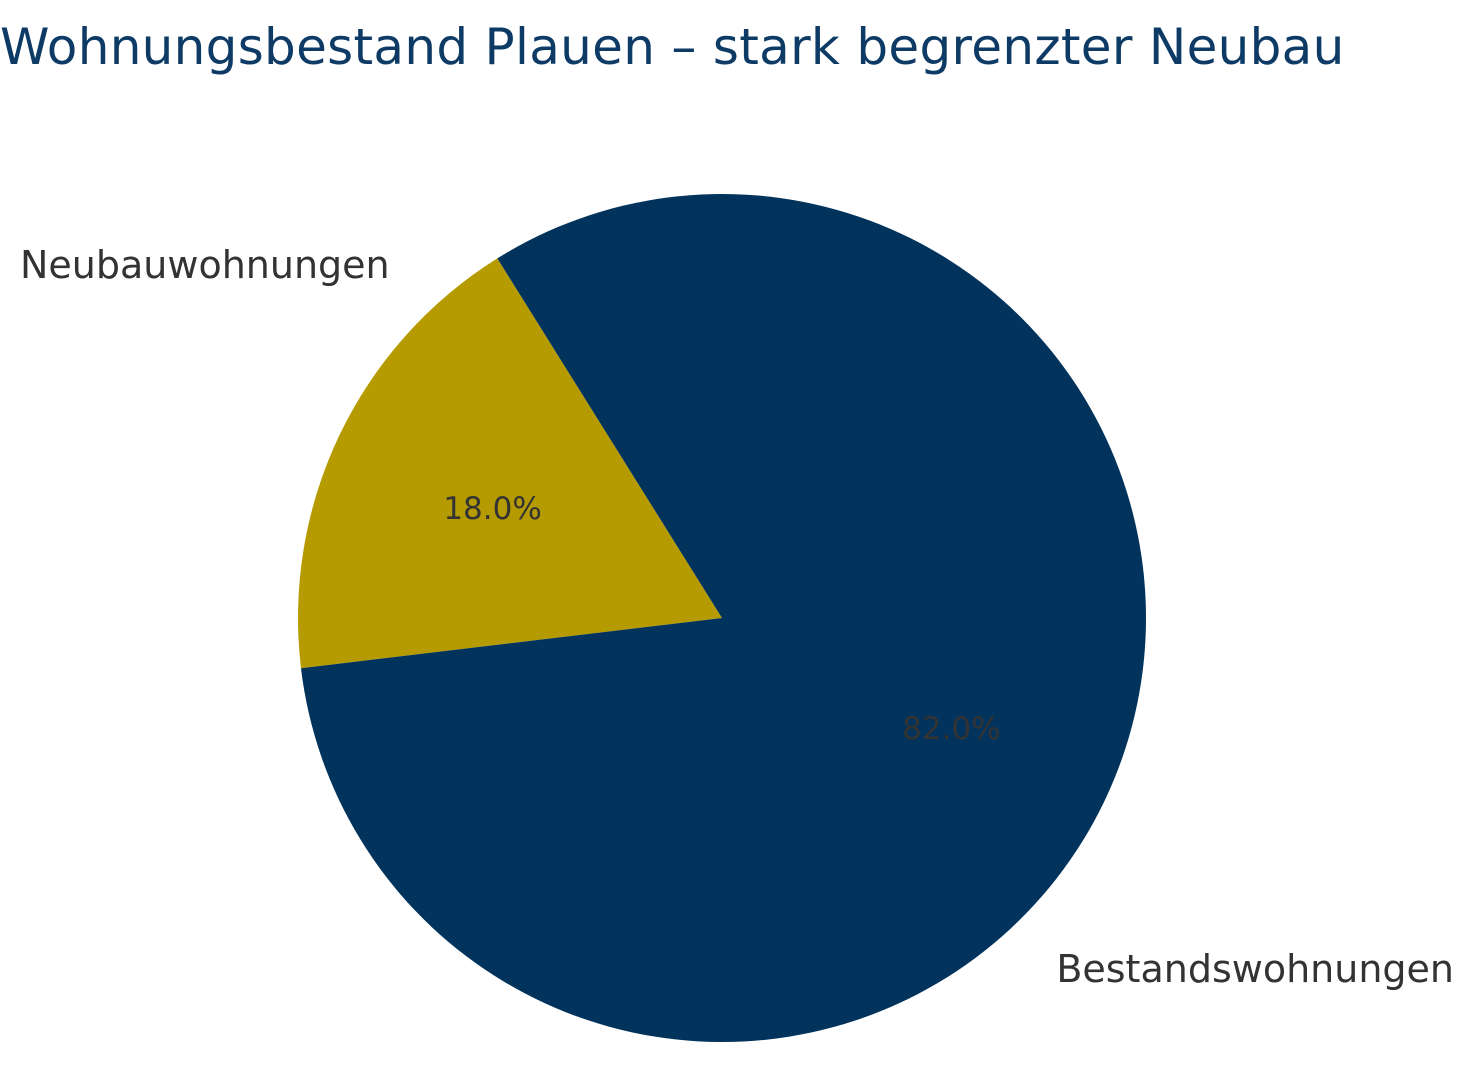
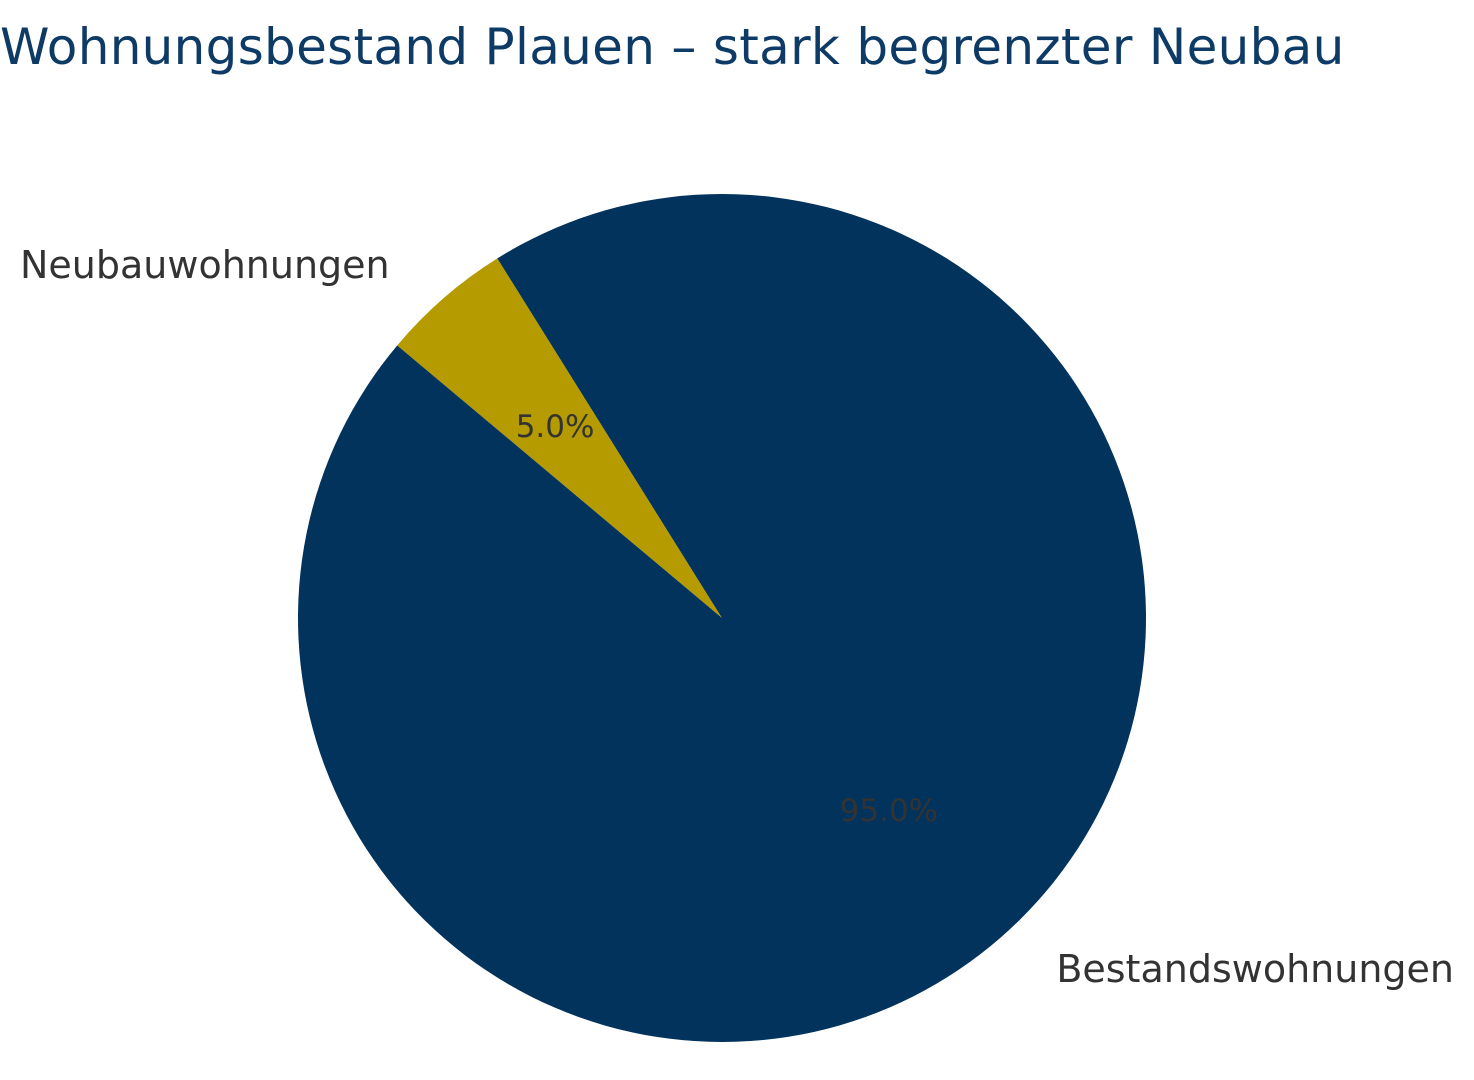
Neubauwohnungen: 18.0% -> 5.0%
Bestandswohnungen: 82.0% -> 95.0%
